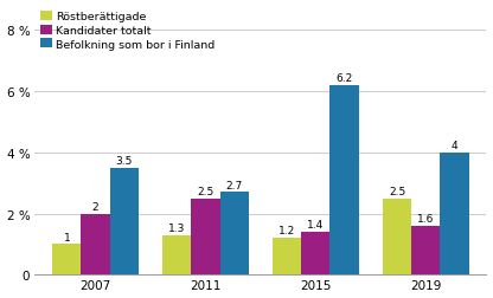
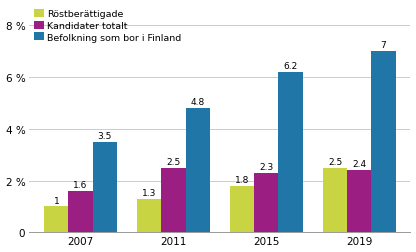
Kandidater totalt/2007: 2 -> 1.6
Befolkning som bor i Finland/2011: 2.7 -> 4.8
Röstberättigade/2015: 1.2 -> 1.8
Kandidater totalt/2015: 1.4 -> 2.3
Kandidater totalt/2019: 1.6 -> 2.4
Befolkning som bor i Finland/2019: 4 -> 7
